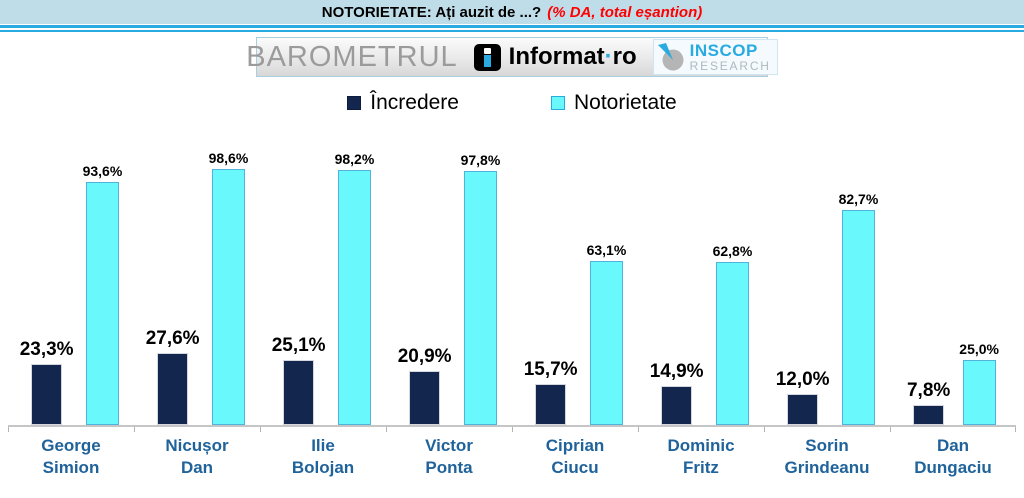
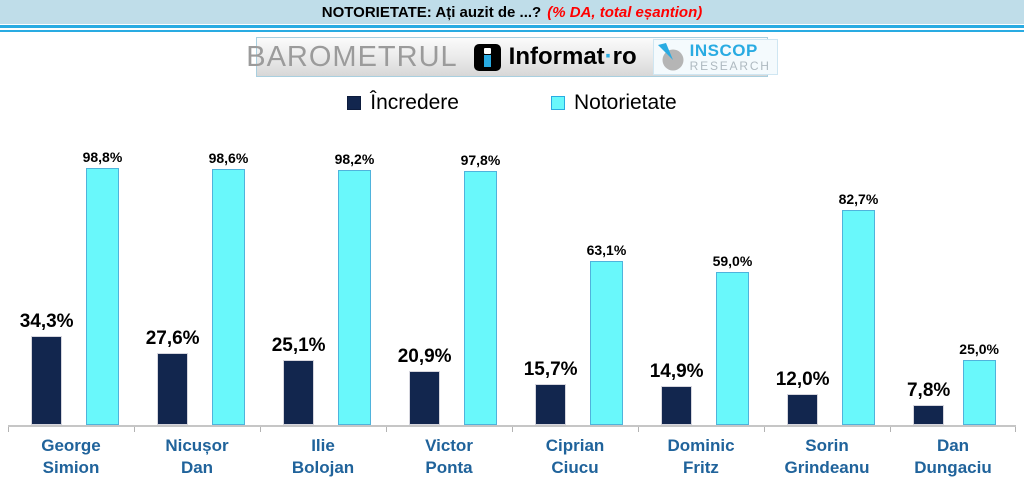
Încredere/George Simion: 23,3% -> 34,3%
Notorietate/George Simion: 93,6% -> 98,8%
Notorietate/Dominic Fritz: 62,8% -> 59,0%
